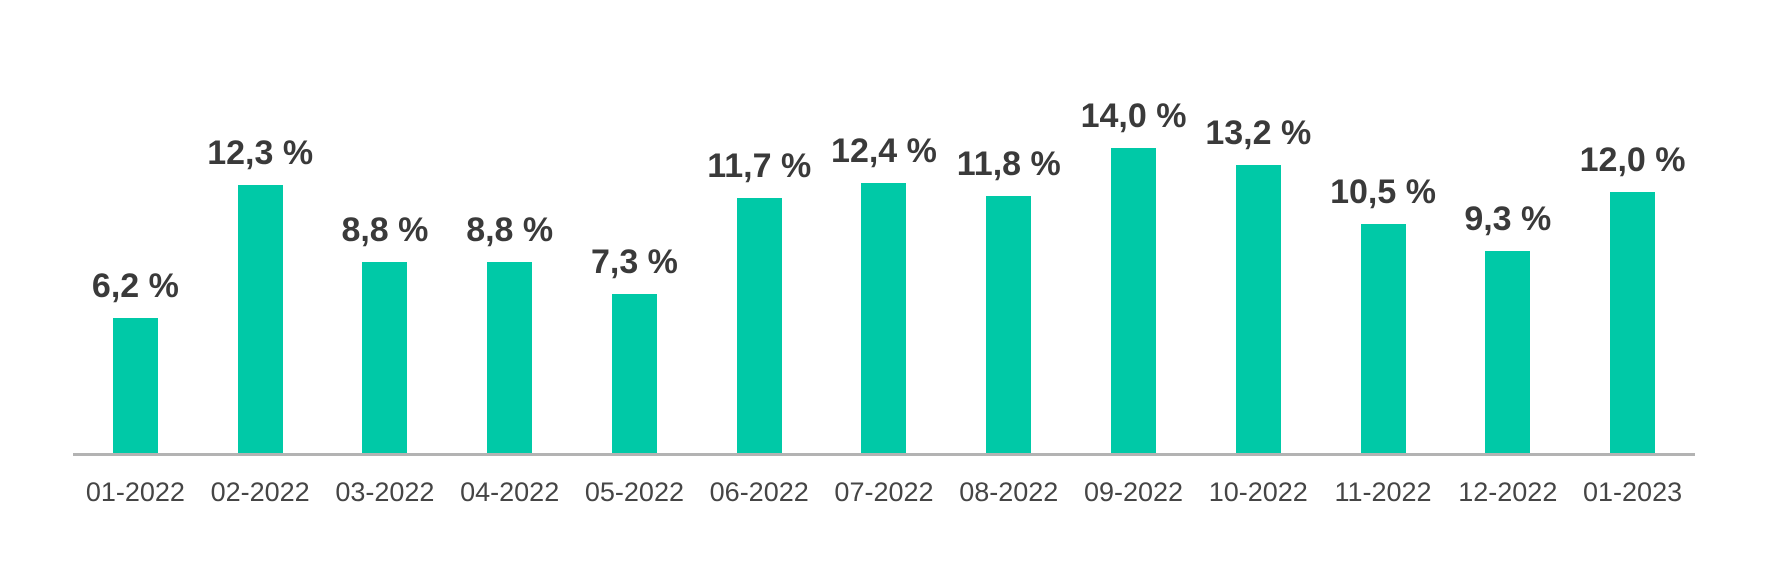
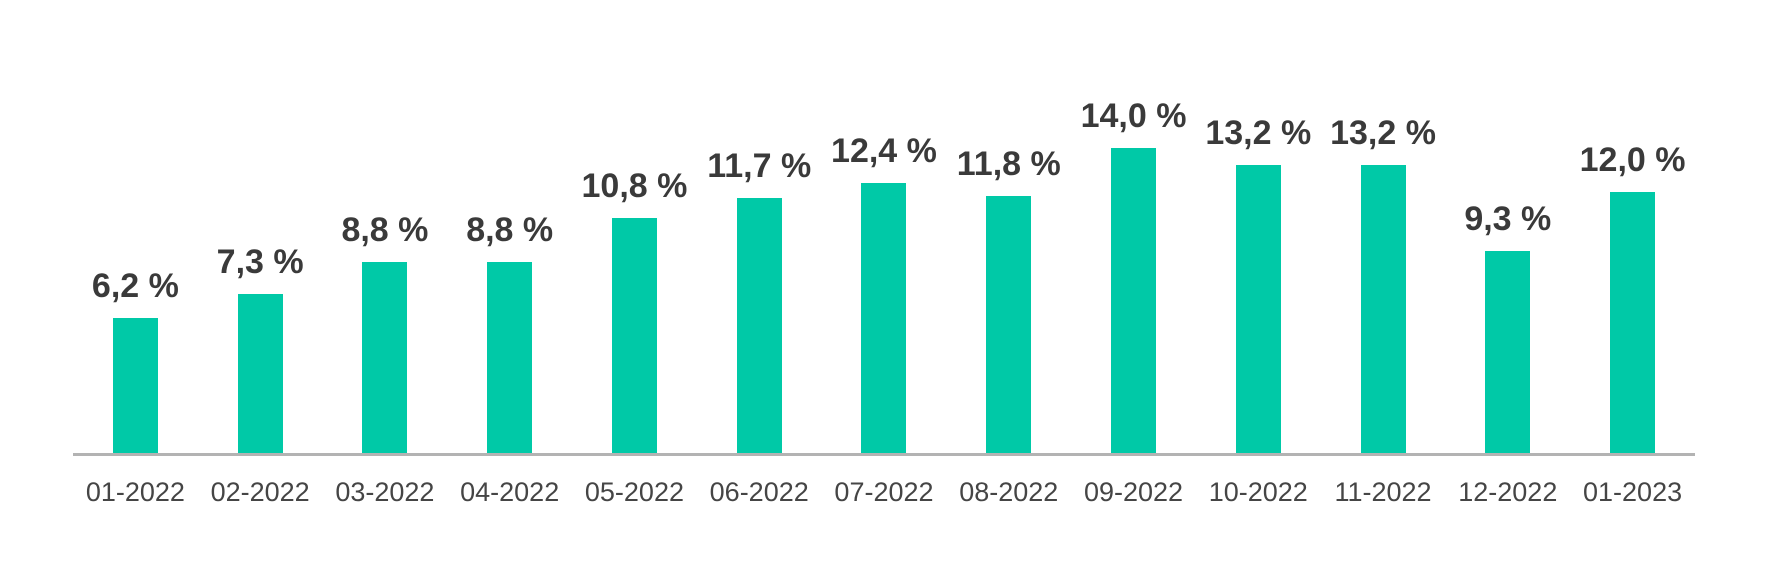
02-2022: 12,3 -> 7,3
05-2022: 7,3 -> 10,8
11-2022: 10,5 -> 13,2
